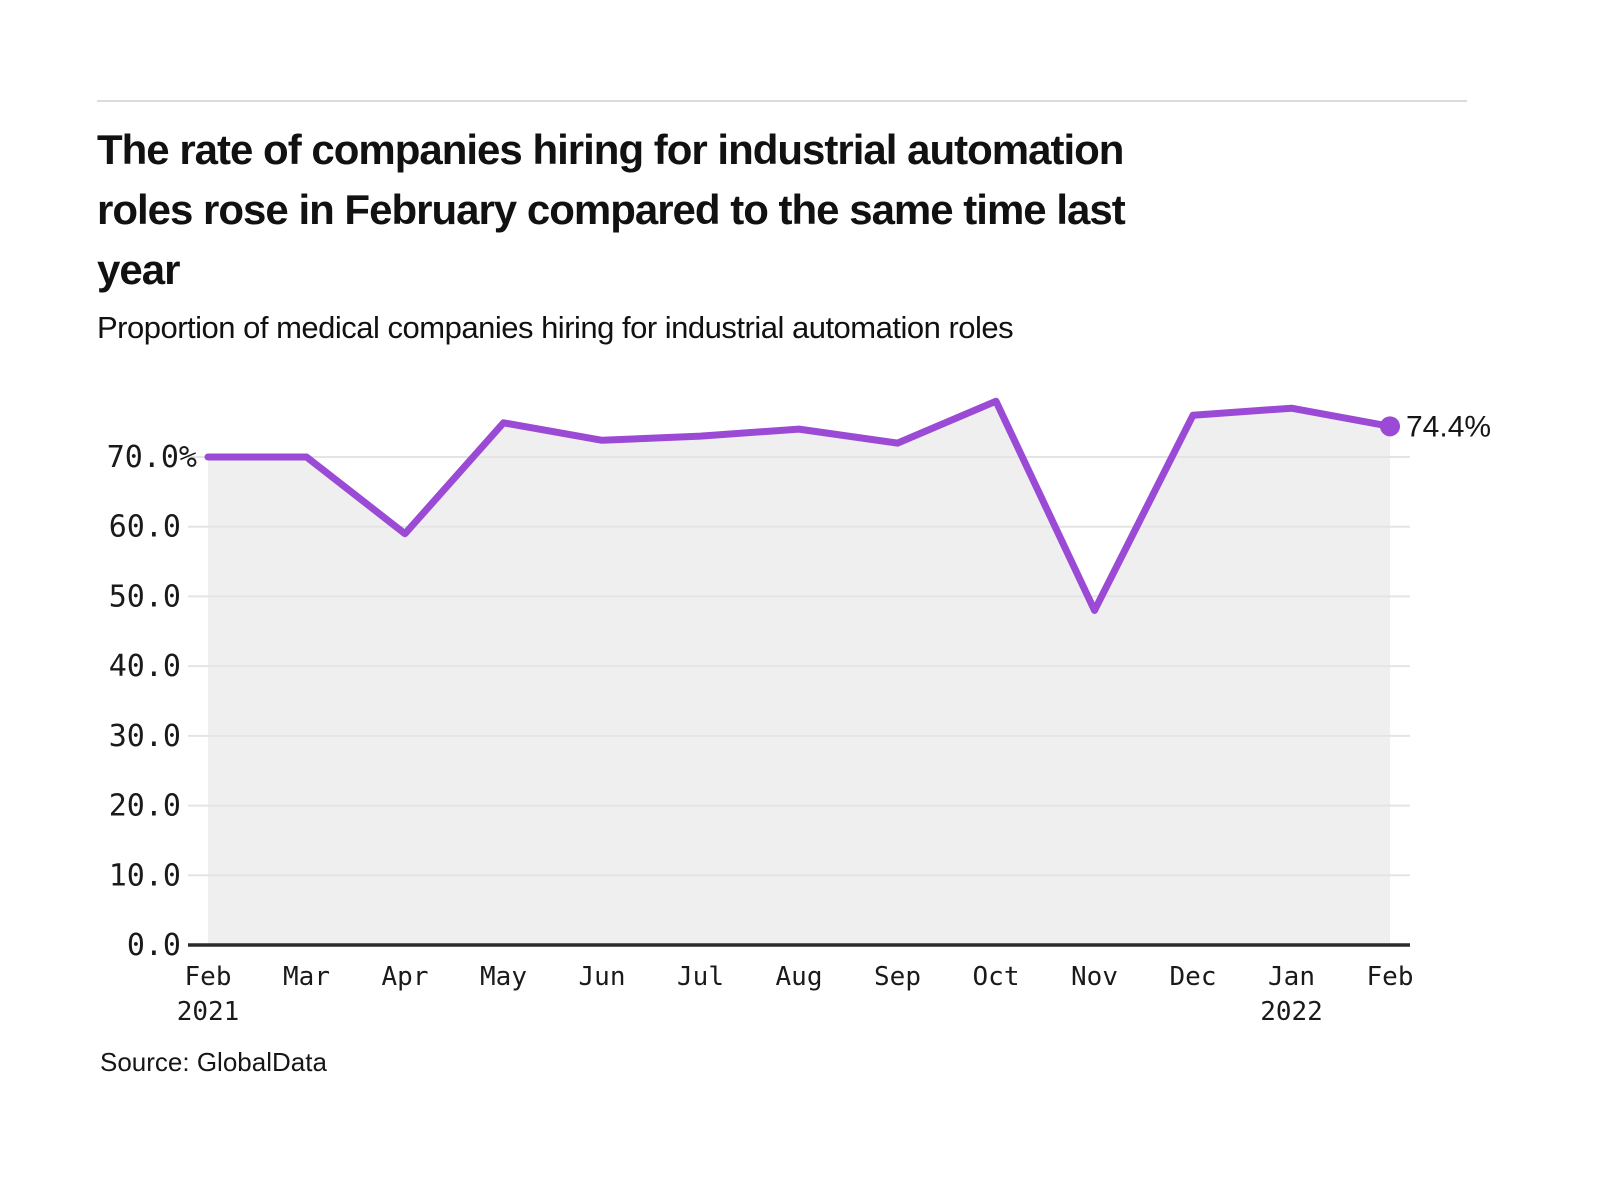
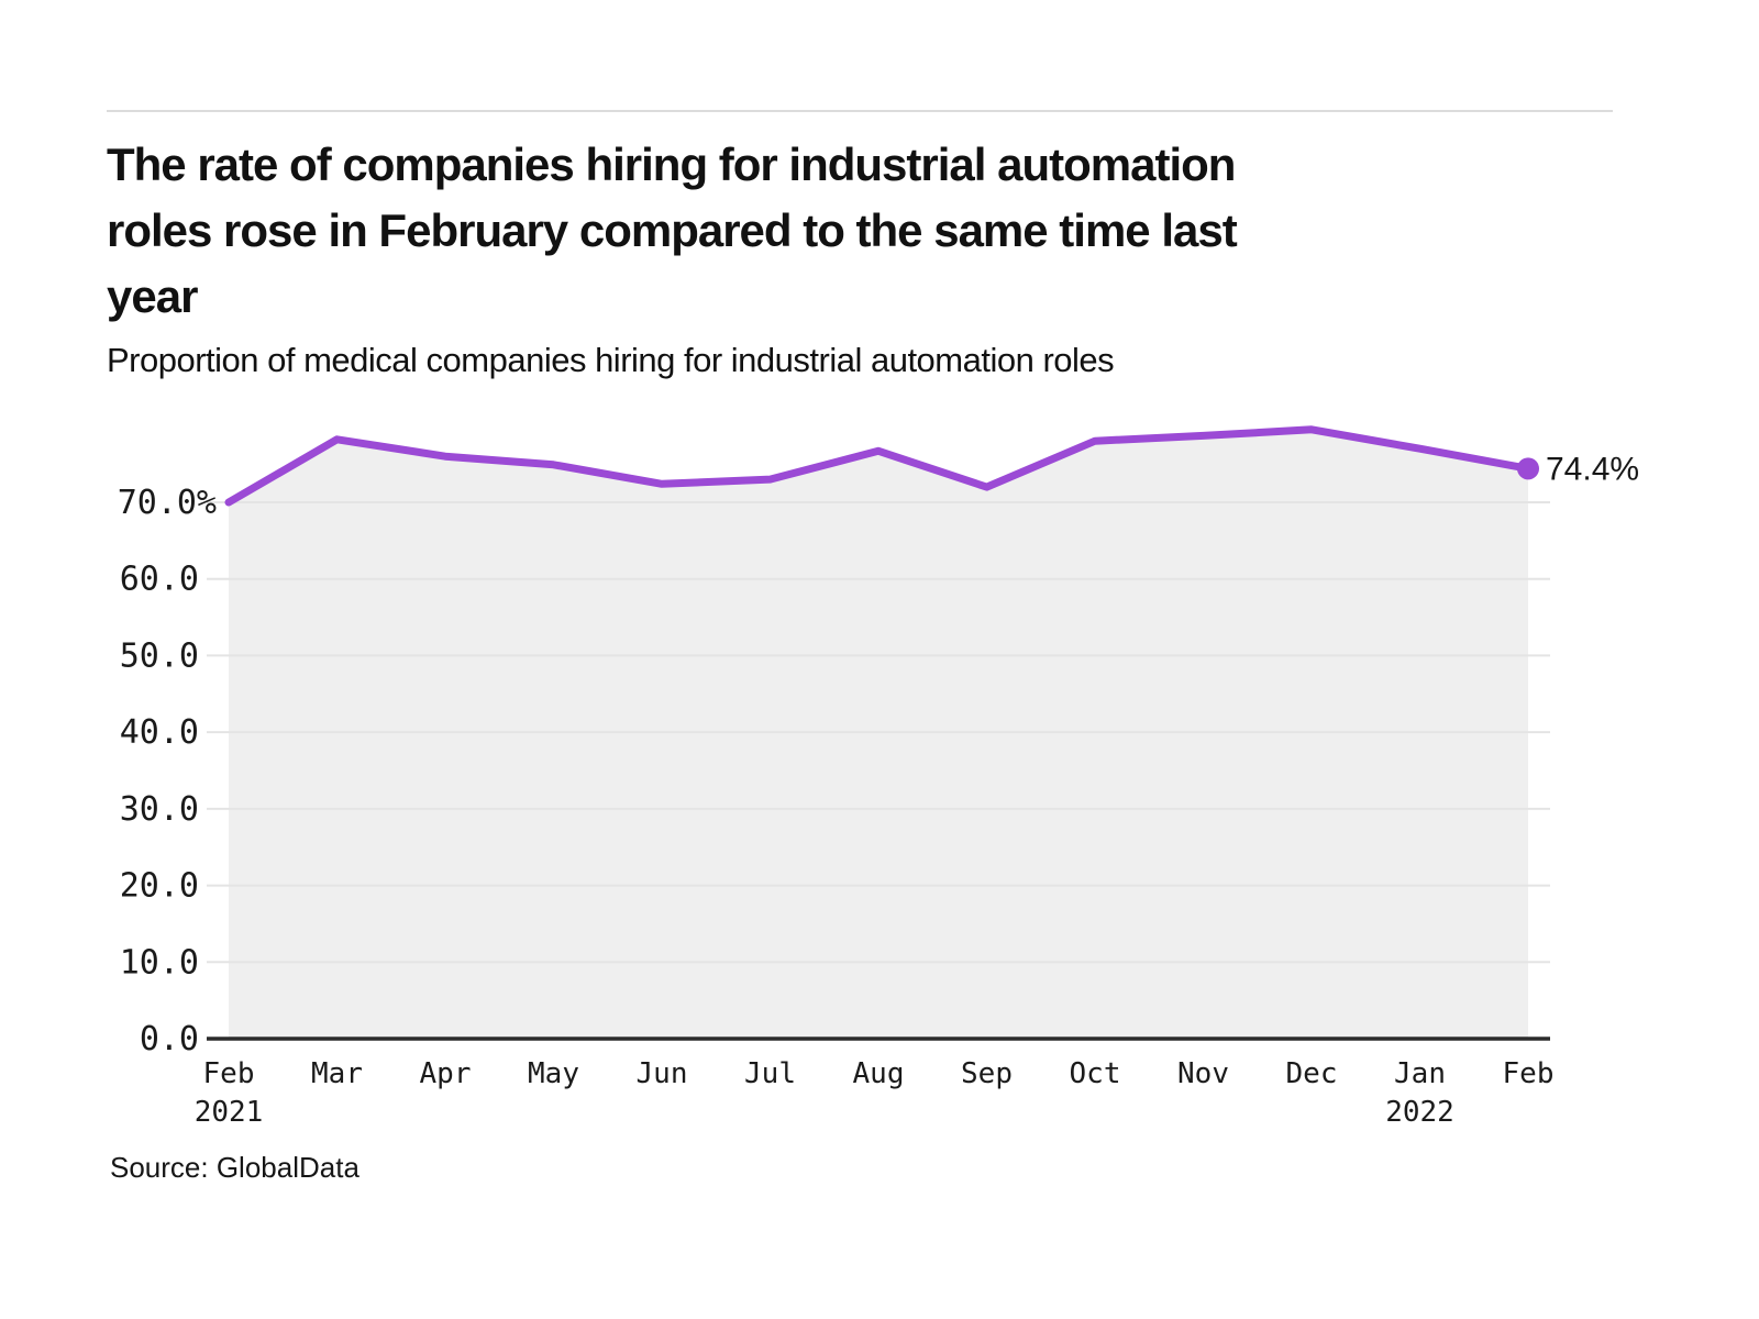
Mar: 70 -> 78
Apr: 59 -> 76
Aug: 74 -> 77
Nov: 48 -> 79
Dec: 76 -> 80
